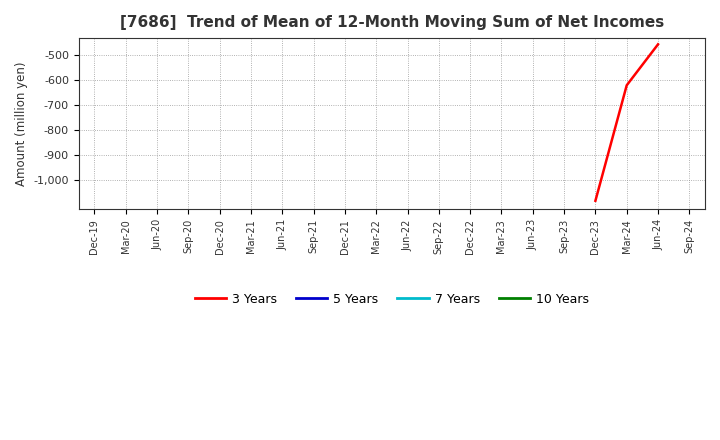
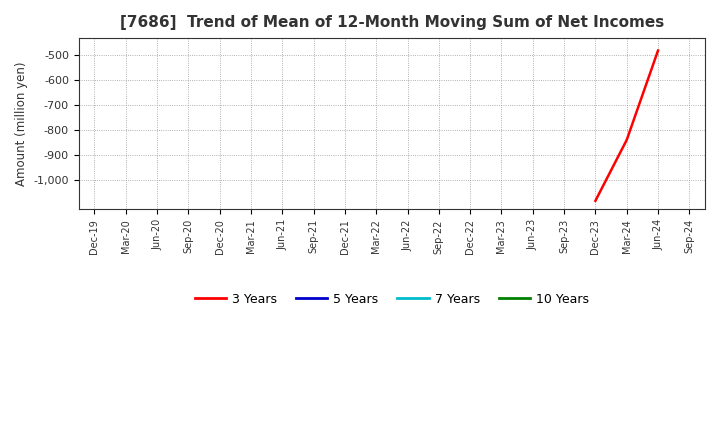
Mar-24: -620 -> -840
Jun-24: -455 -> -480
